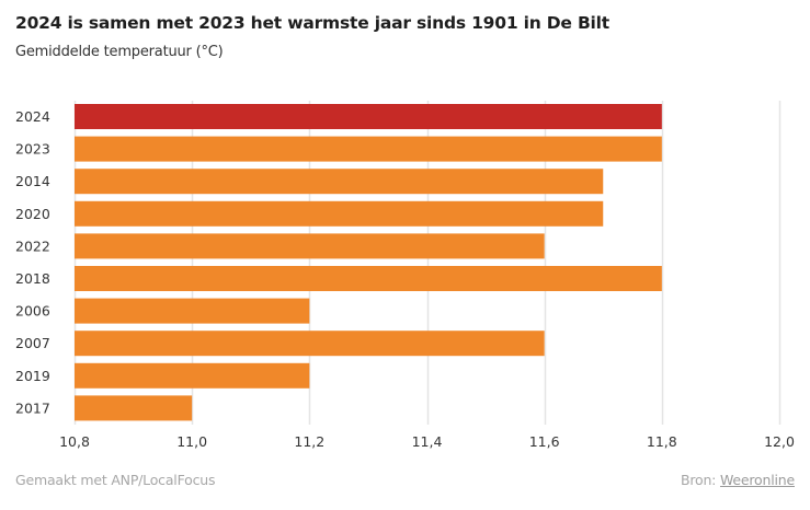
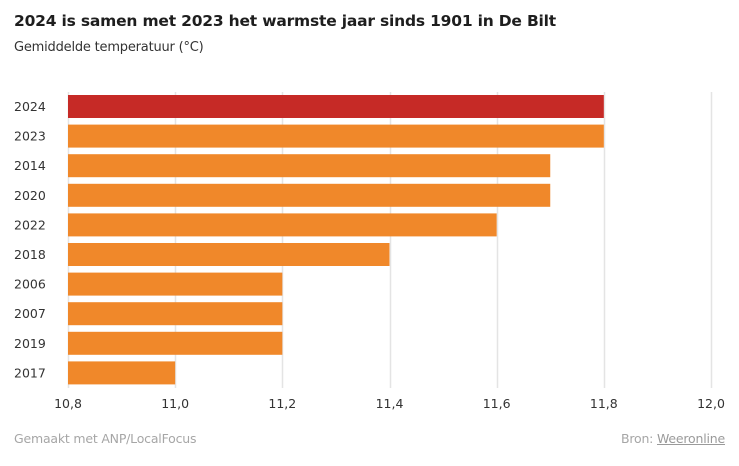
2018: 11,8 -> 11,4
2007: 11,6 -> 11,2
